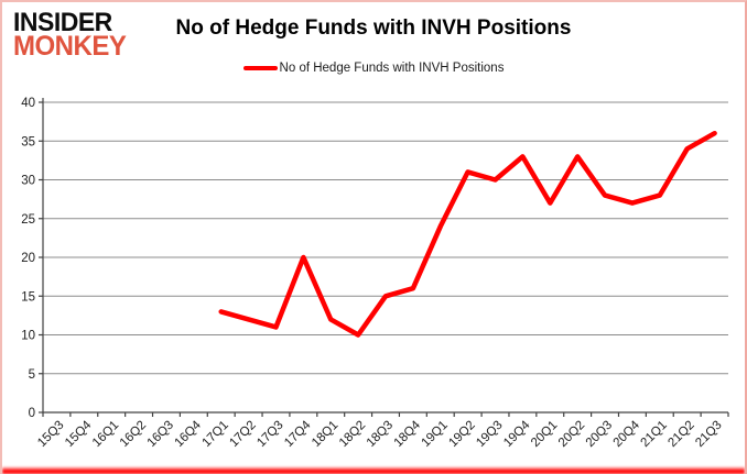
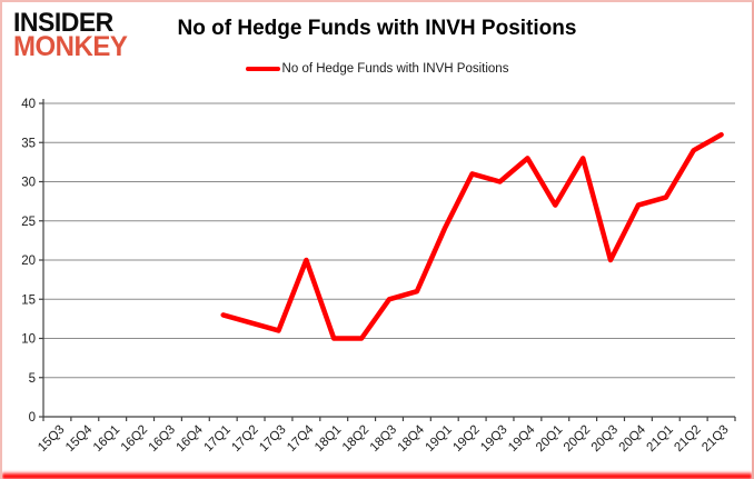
18Q1: 12 -> 10
20Q3: 28 -> 20
